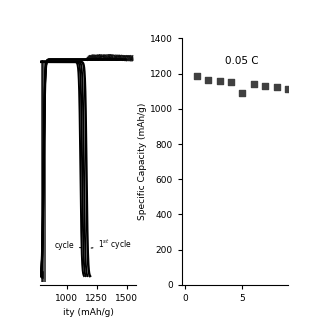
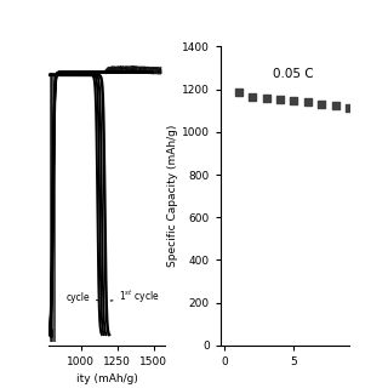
5: 1090 -> 1150
